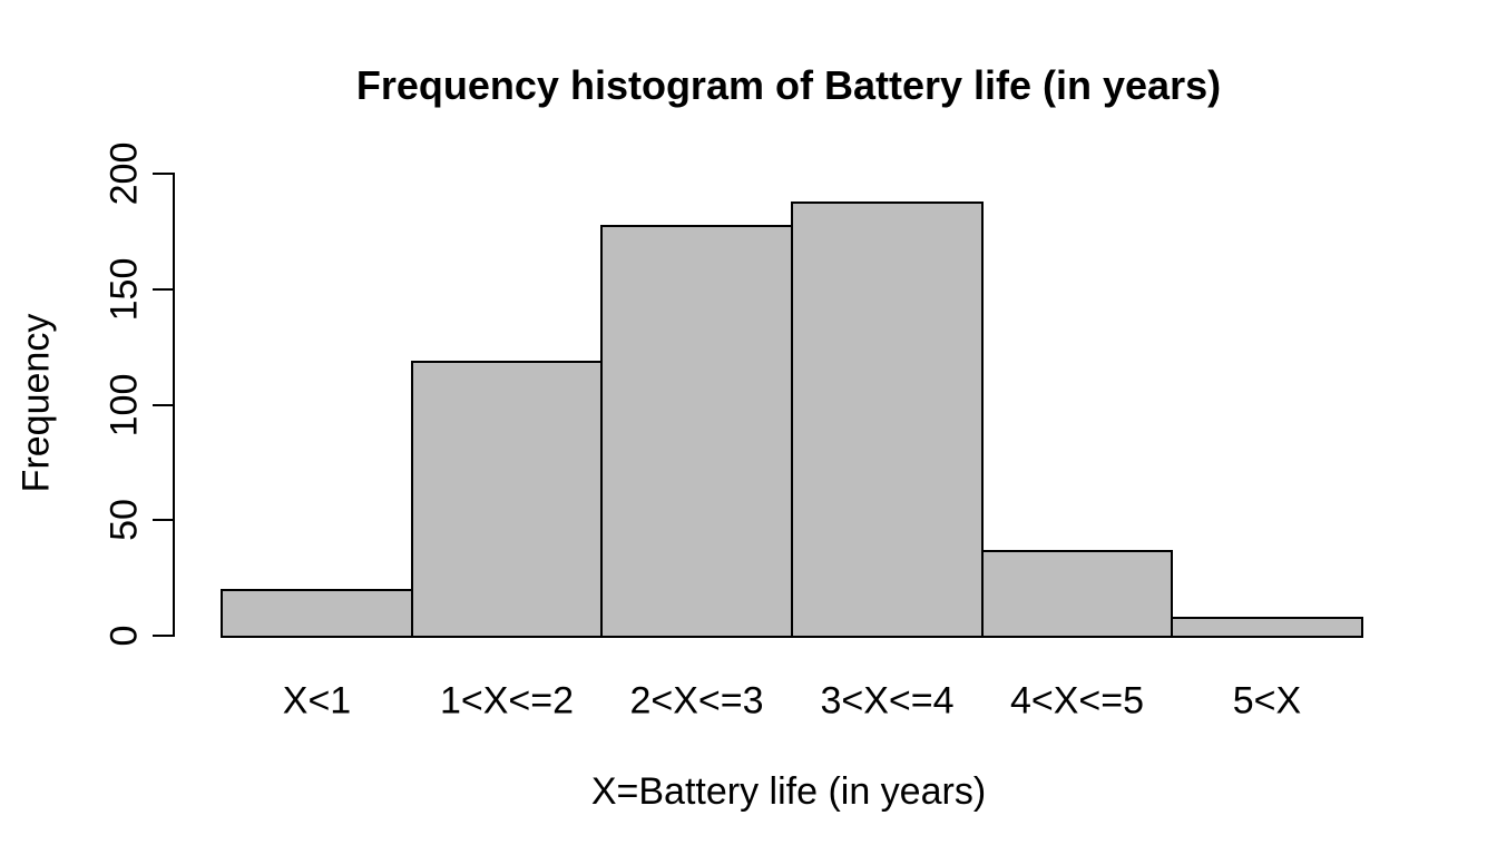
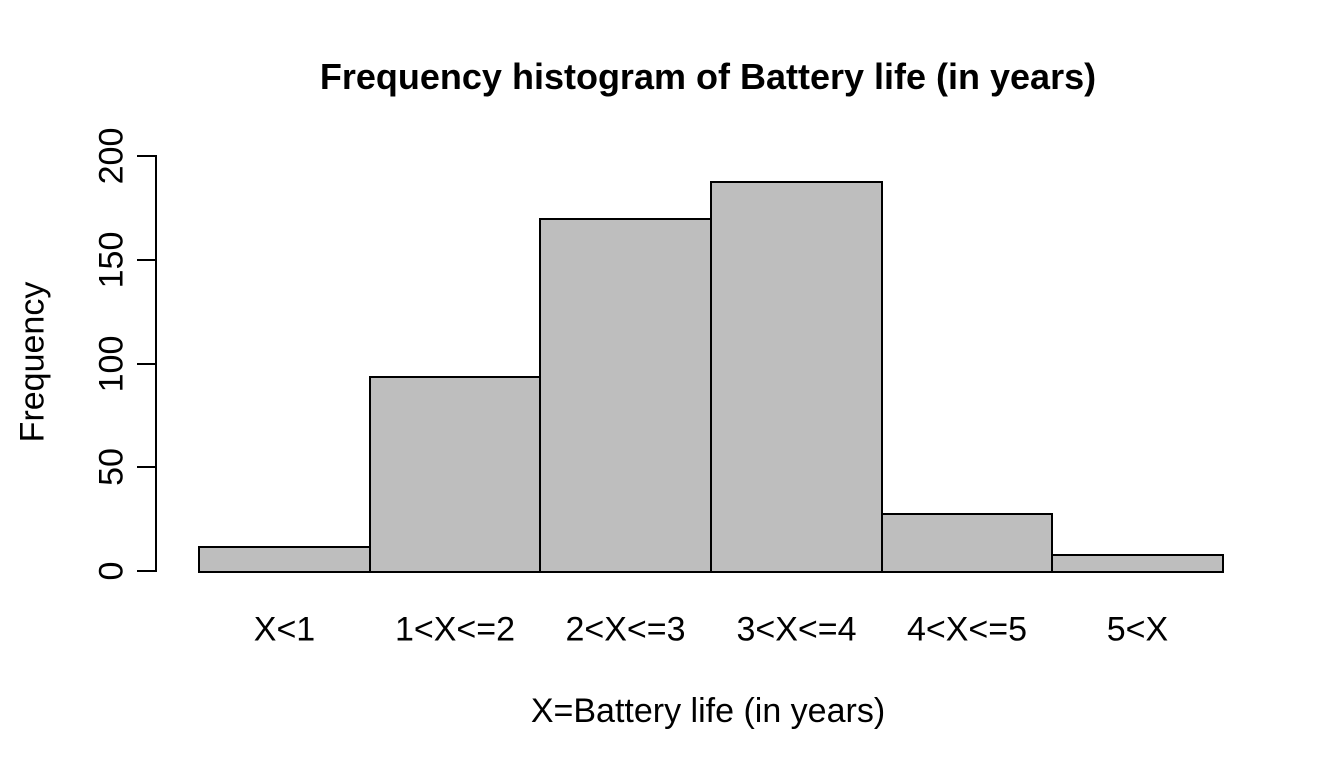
X<1: 20 -> 12
1<X<=2: 119 -> 94
2<X<=3: 178 -> 170
4<X<=5: 37 -> 28
